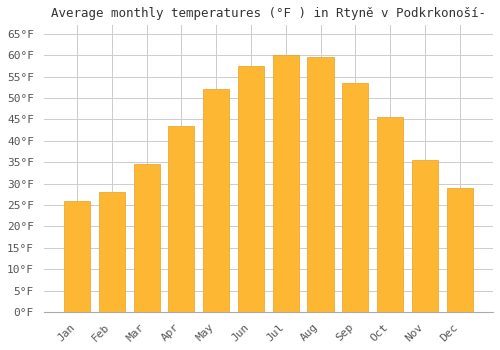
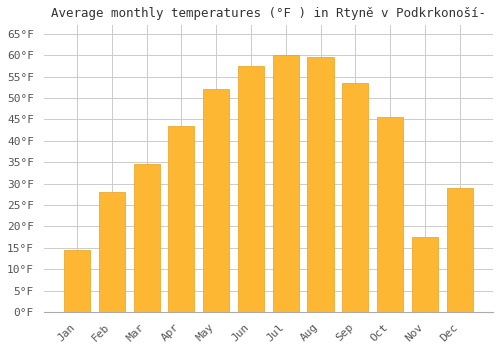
Jan: 26.0°F -> 14.5°F
Nov: 35.5°F -> 17.5°F
